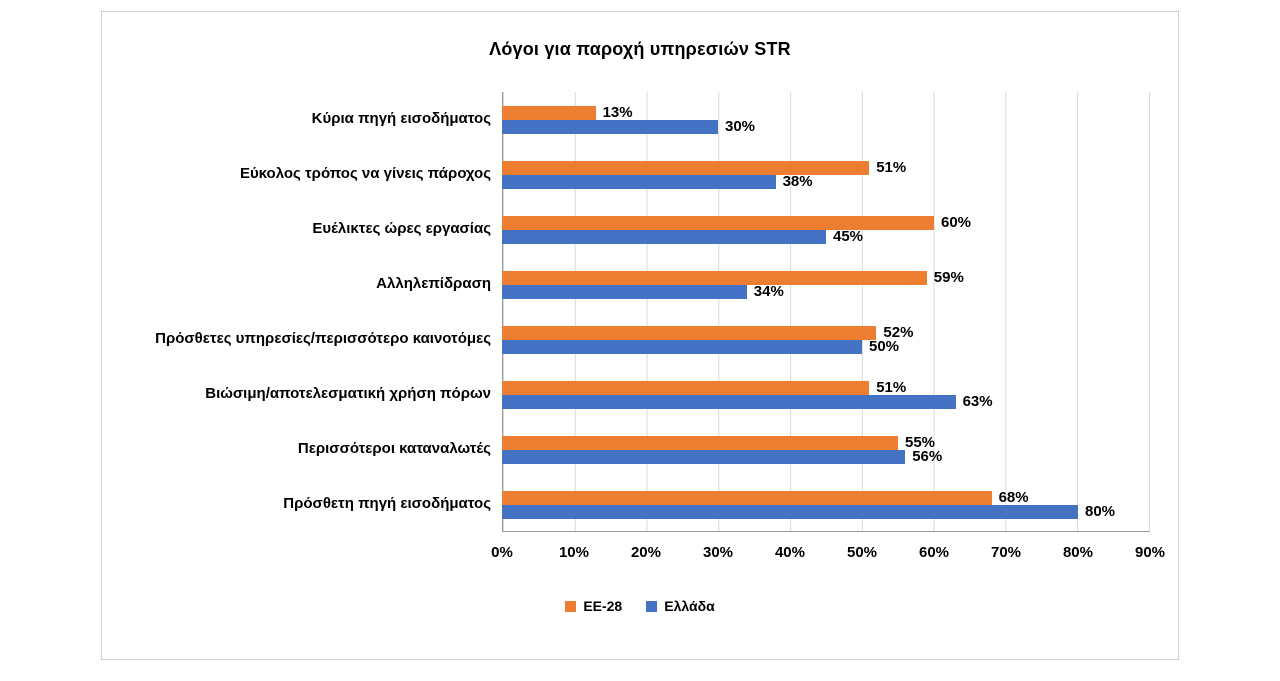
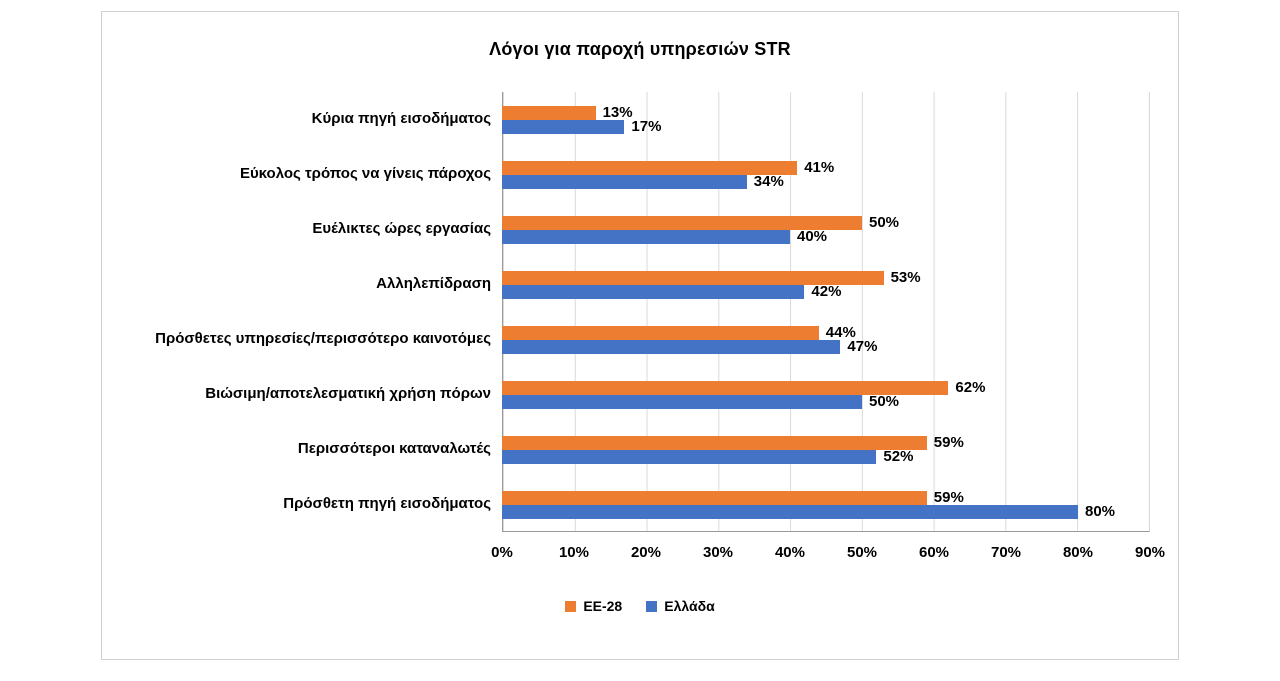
Ελλάδα/Κύρια πηγή εισοδήματος: 30% -> 17%
EE-28/Εύκολος τρόπος να γίνεις πάροχος: 51% -> 41%
Ελλάδα/Εύκολος τρόπος να γίνεις πάροχος: 38% -> 34%
EE-28/Ευέλικτες ώρες εργασίας: 60% -> 50%
Ελλάδα/Ευέλικτες ώρες εργασίας: 45% -> 40%
EE-28/Αλληλεπίδραση: 59% -> 53%
Ελλάδα/Αλληλεπίδραση: 34% -> 42%
EE-28/Πρόσθετες υπηρεσίες/περισσότερο καινοτόμες: 52% -> 44%
Ελλάδα/Πρόσθετες υπηρεσίες/περισσότερο καινοτόμες: 50% -> 47%
EE-28/Βιώσιμη/αποτελεσματική χρήση πόρων: 51% -> 62%
Ελλάδα/Βιώσιμη/αποτελεσματική χρήση πόρων: 63% -> 50%
EE-28/Περισσότεροι καταναλωτές: 55% -> 59%
Ελλάδα/Περισσότεροι καταναλωτές: 56% -> 52%
EE-28/Πρόσθετη πηγή εισοδήματος: 68% -> 59%
